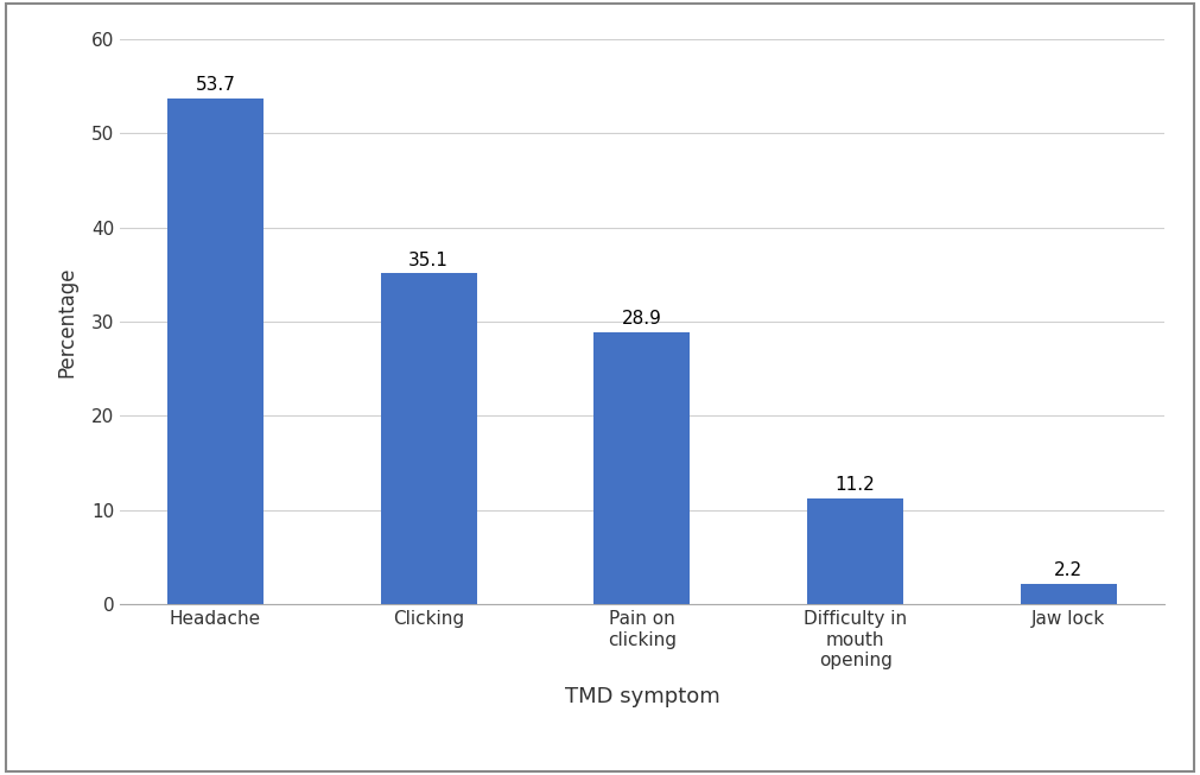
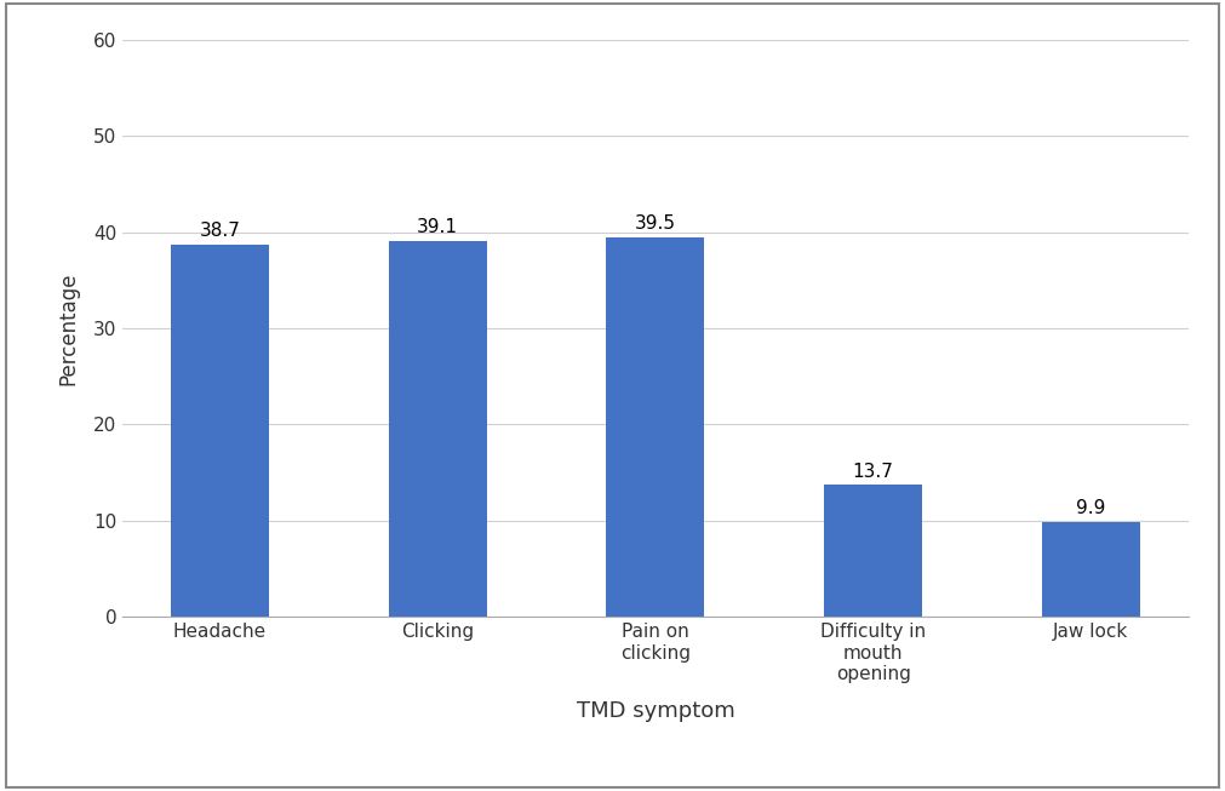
Headache: 53.7 -> 38.7
Clicking: 35.1 -> 39.1
Pain on clicking: 28.9 -> 39.5
Difficulty in mouth opening: 11.2 -> 13.7
Jaw lock: 2.2 -> 9.9
